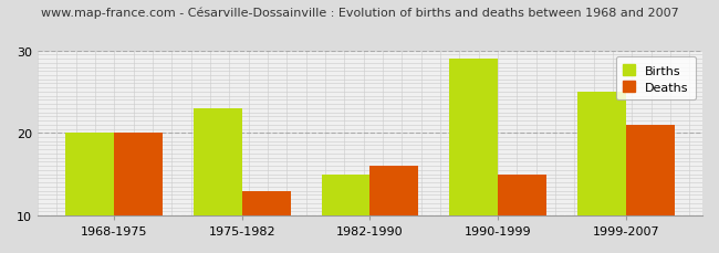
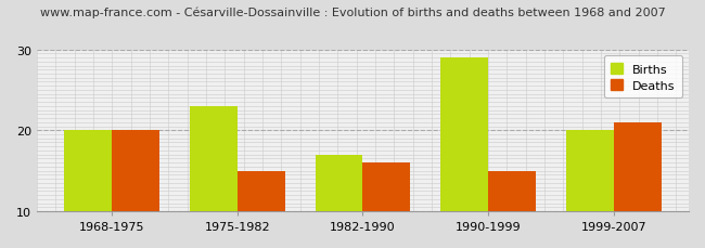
Deaths/1975-1982: 13 -> 15
Births/1982-1990: 15 -> 17
Births/1999-2007: 25 -> 20
